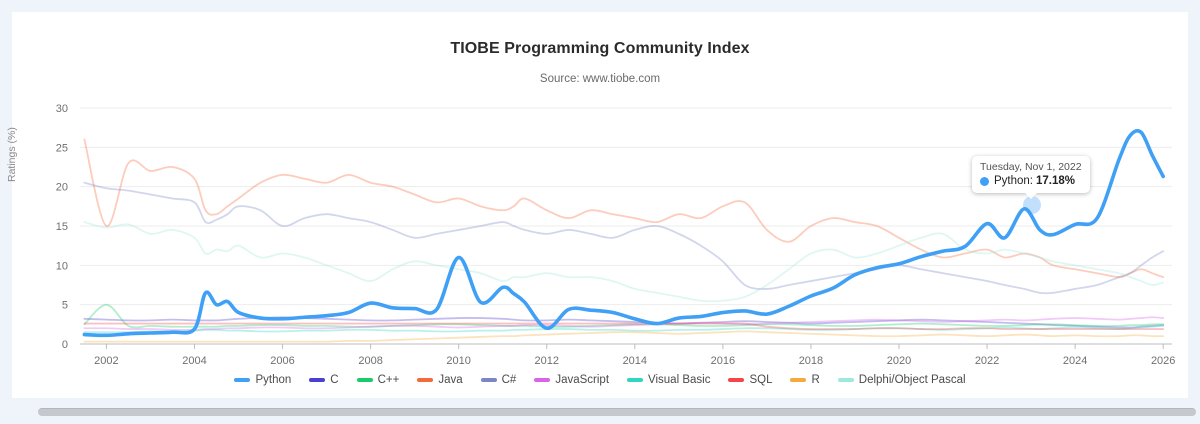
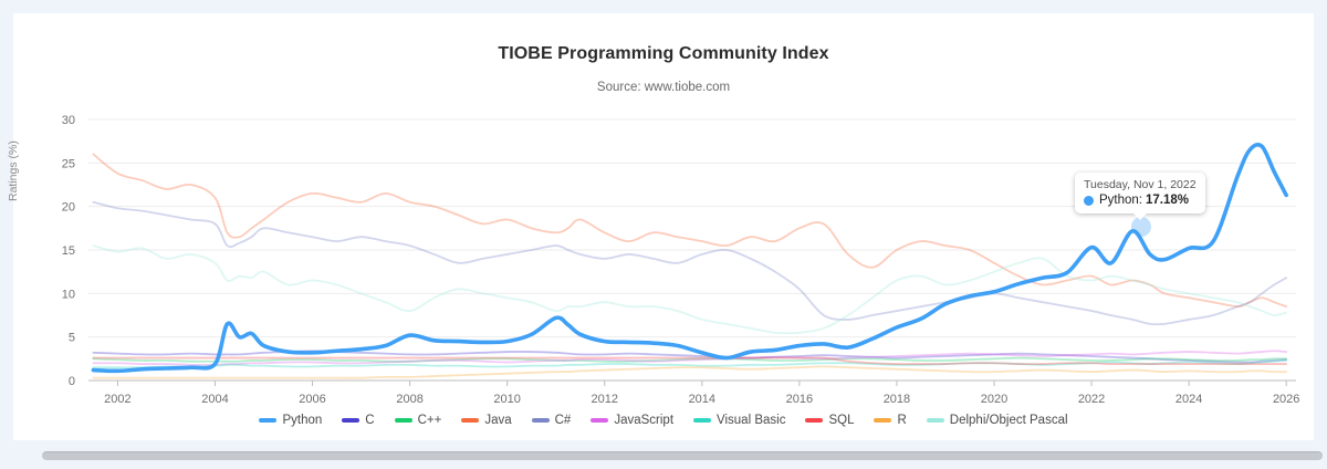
C++/2002: 5 -> 2
Java/2002: 15 -> 24
C#/2006: 15 -> 16
Python/2010: 11 -> 4
Python/2012: 2 -> 4
